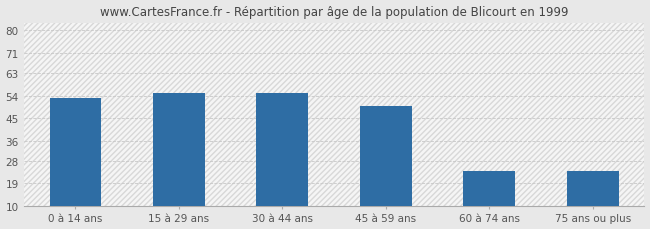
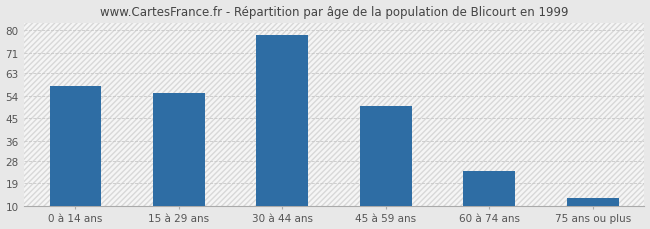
0 à 14 ans: 53 -> 58
30 à 44 ans: 55 -> 78
75 ans ou plus: 24 -> 13
